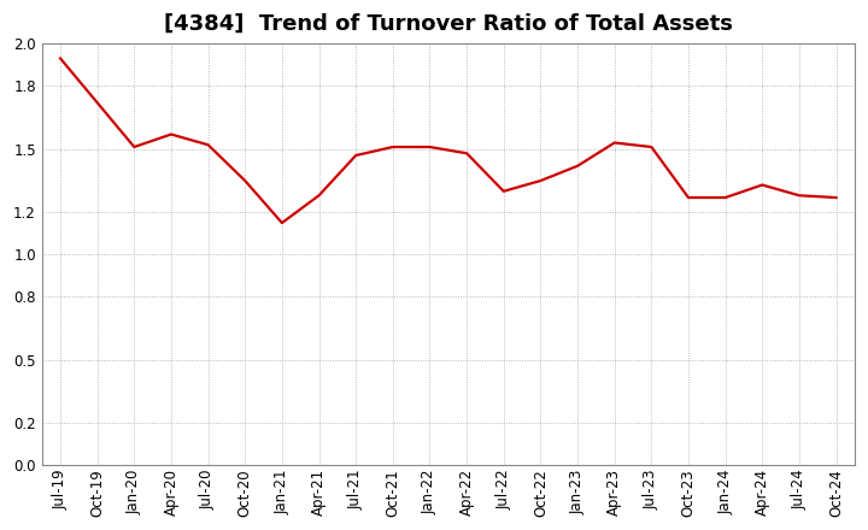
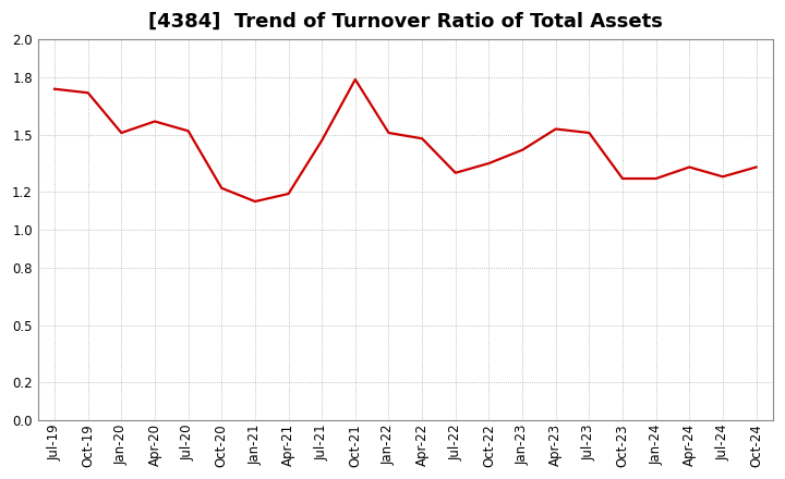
Jul-19: 1.93 -> 1.74
Oct-20: 1.35 -> 1.22
Apr-21: 1.28 -> 1.19
Oct-21: 1.51 -> 1.79
Oct-24: 1.27 -> 1.33
